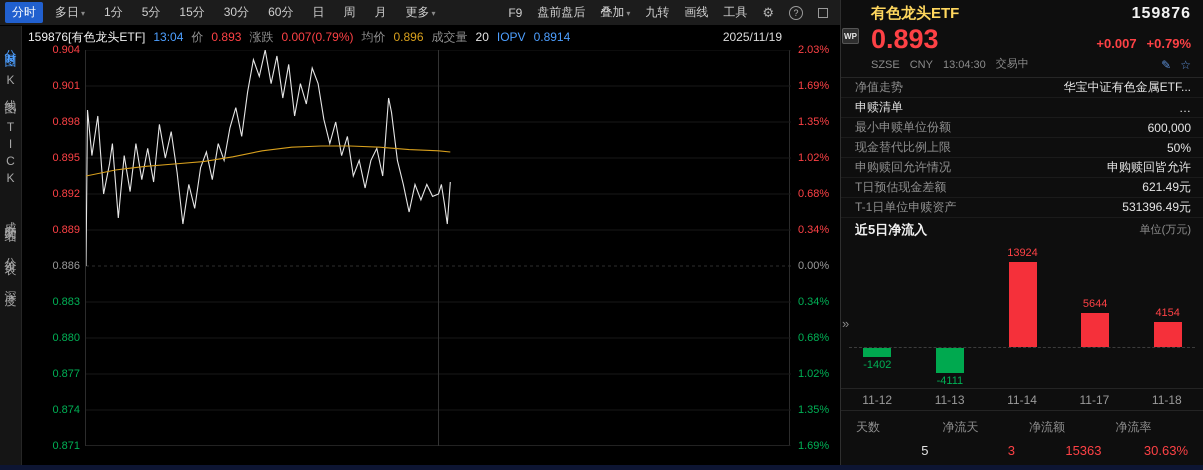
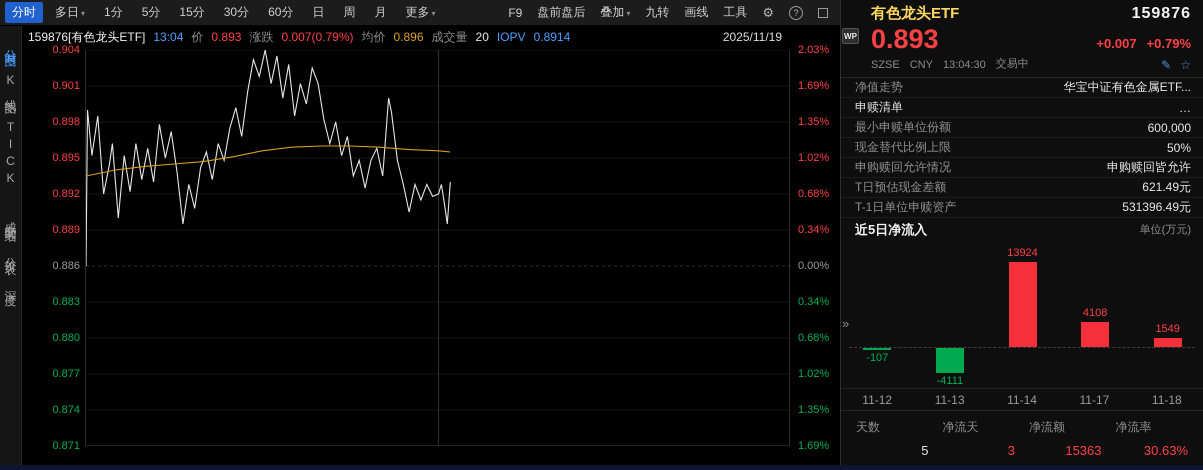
近5日净流入/11-12: -1402 -> -107
近5日净流入/11-17: 5644 -> 4108
近5日净流入/11-18: 4154 -> 1549
